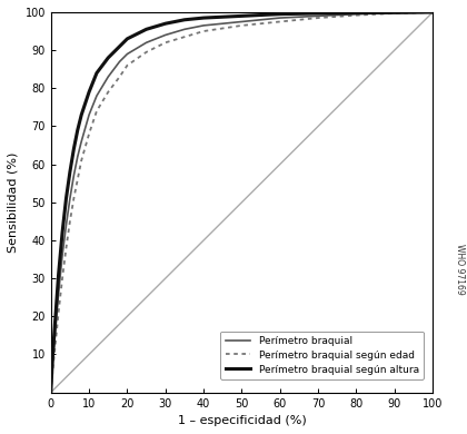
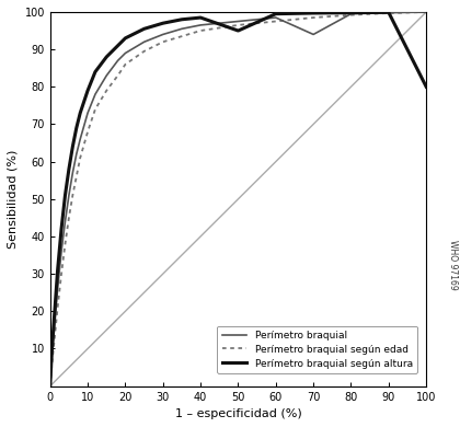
Perímetro braquial según altura/50: 99.0 -> 95.0
Perímetro braquial/70: 99.0 -> 94.0
Perímetro braquial según altura/100: 100.0 -> 80.0
